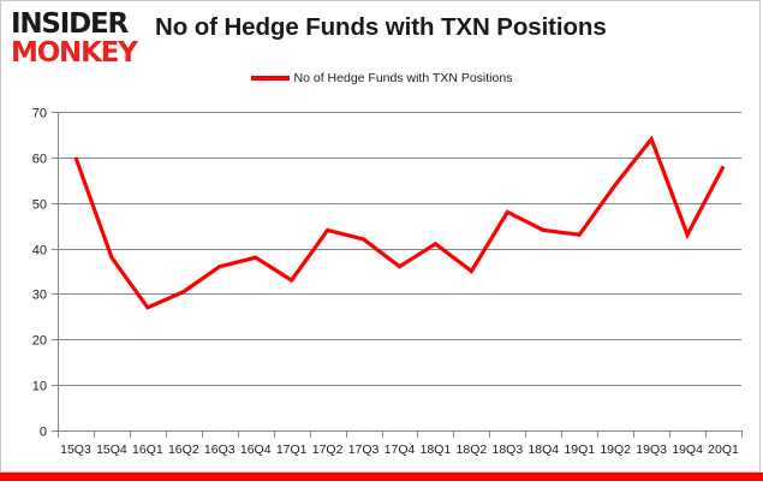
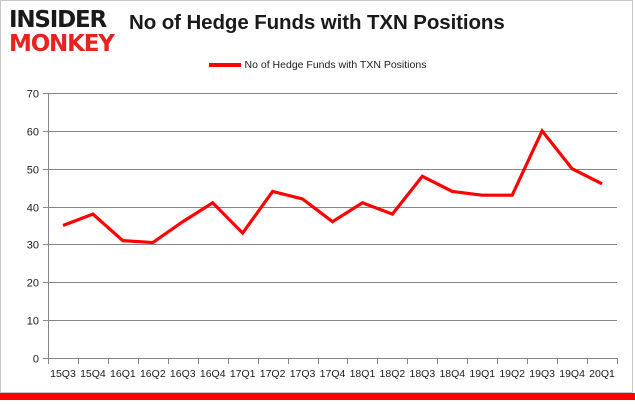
15Q3: 60 -> 35
16Q1: 27 -> 31
16Q4: 38 -> 41
18Q2: 35 -> 38
19Q2: 54 -> 43
19Q3: 64 -> 60
19Q4: 43 -> 50
20Q1: 58 -> 46
